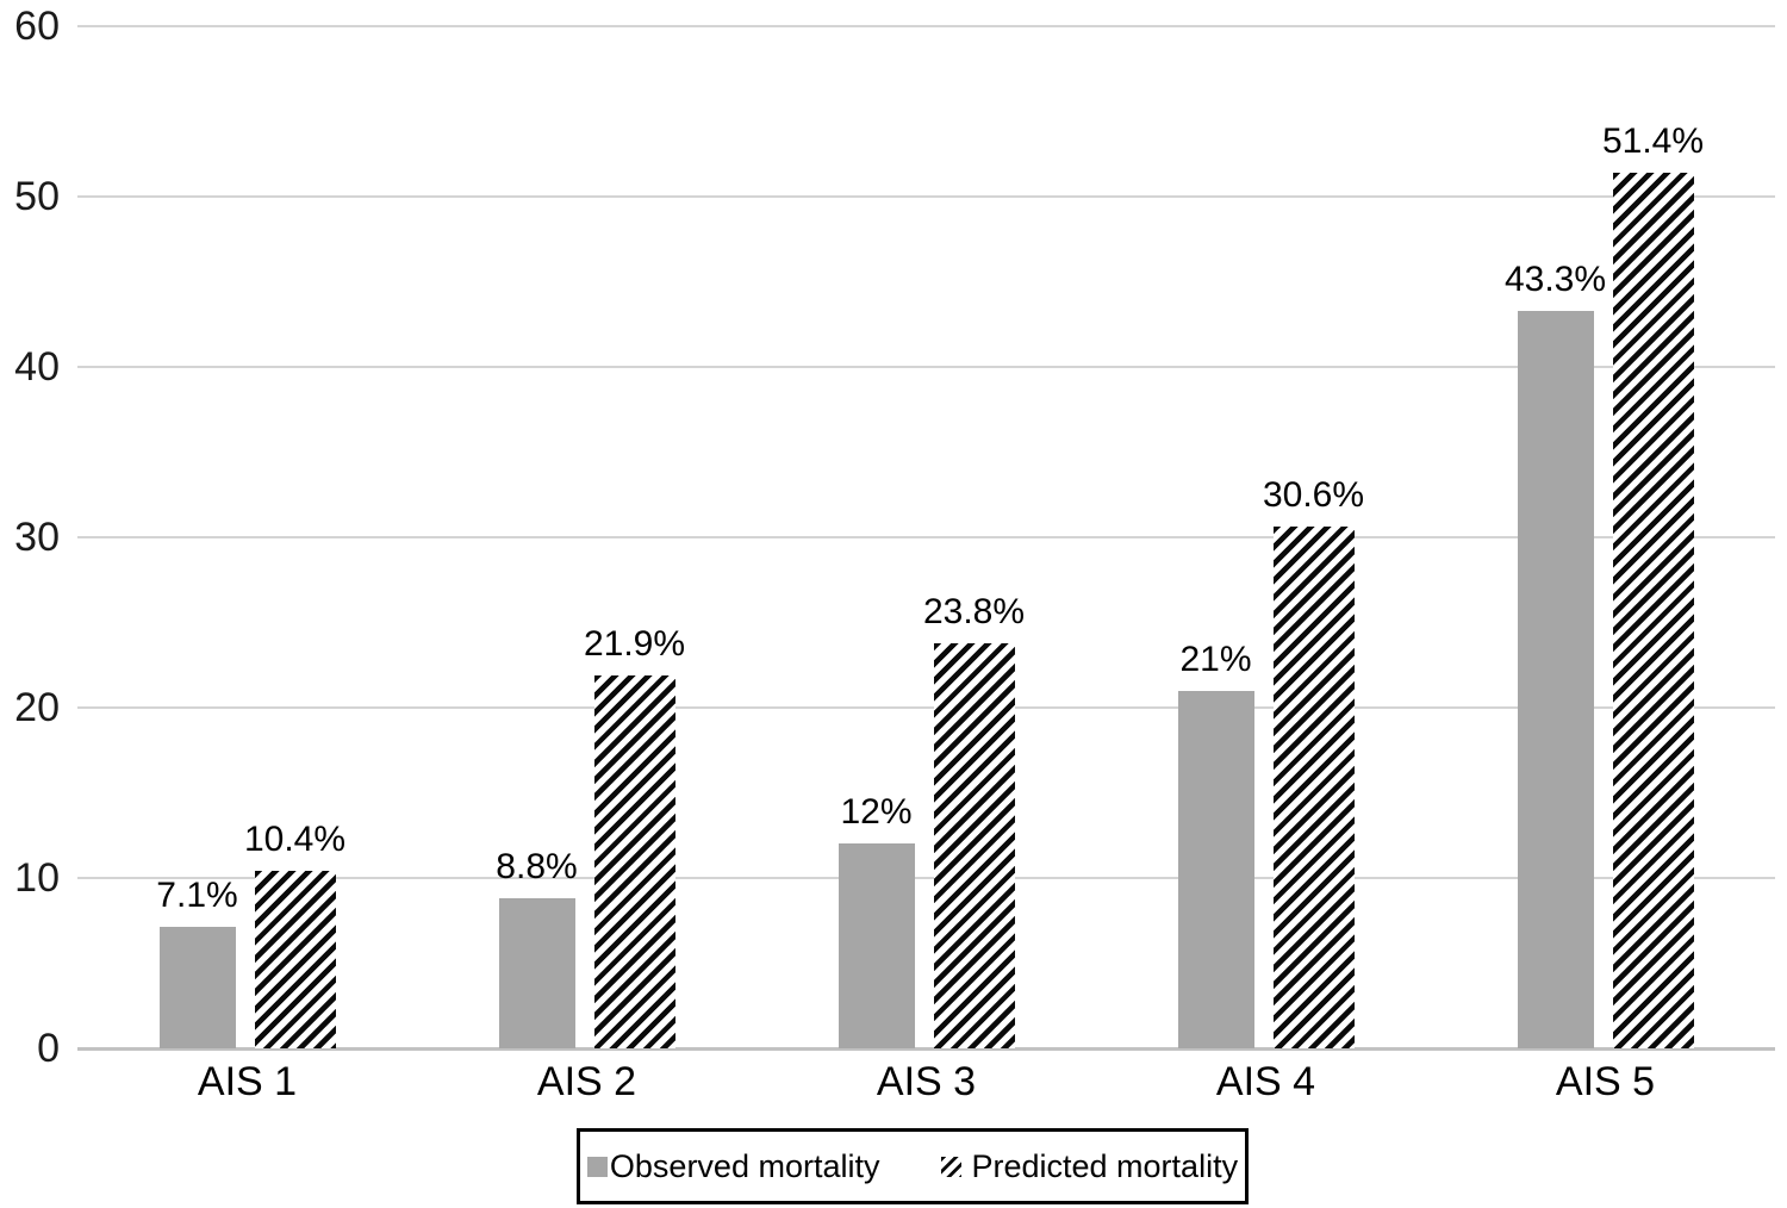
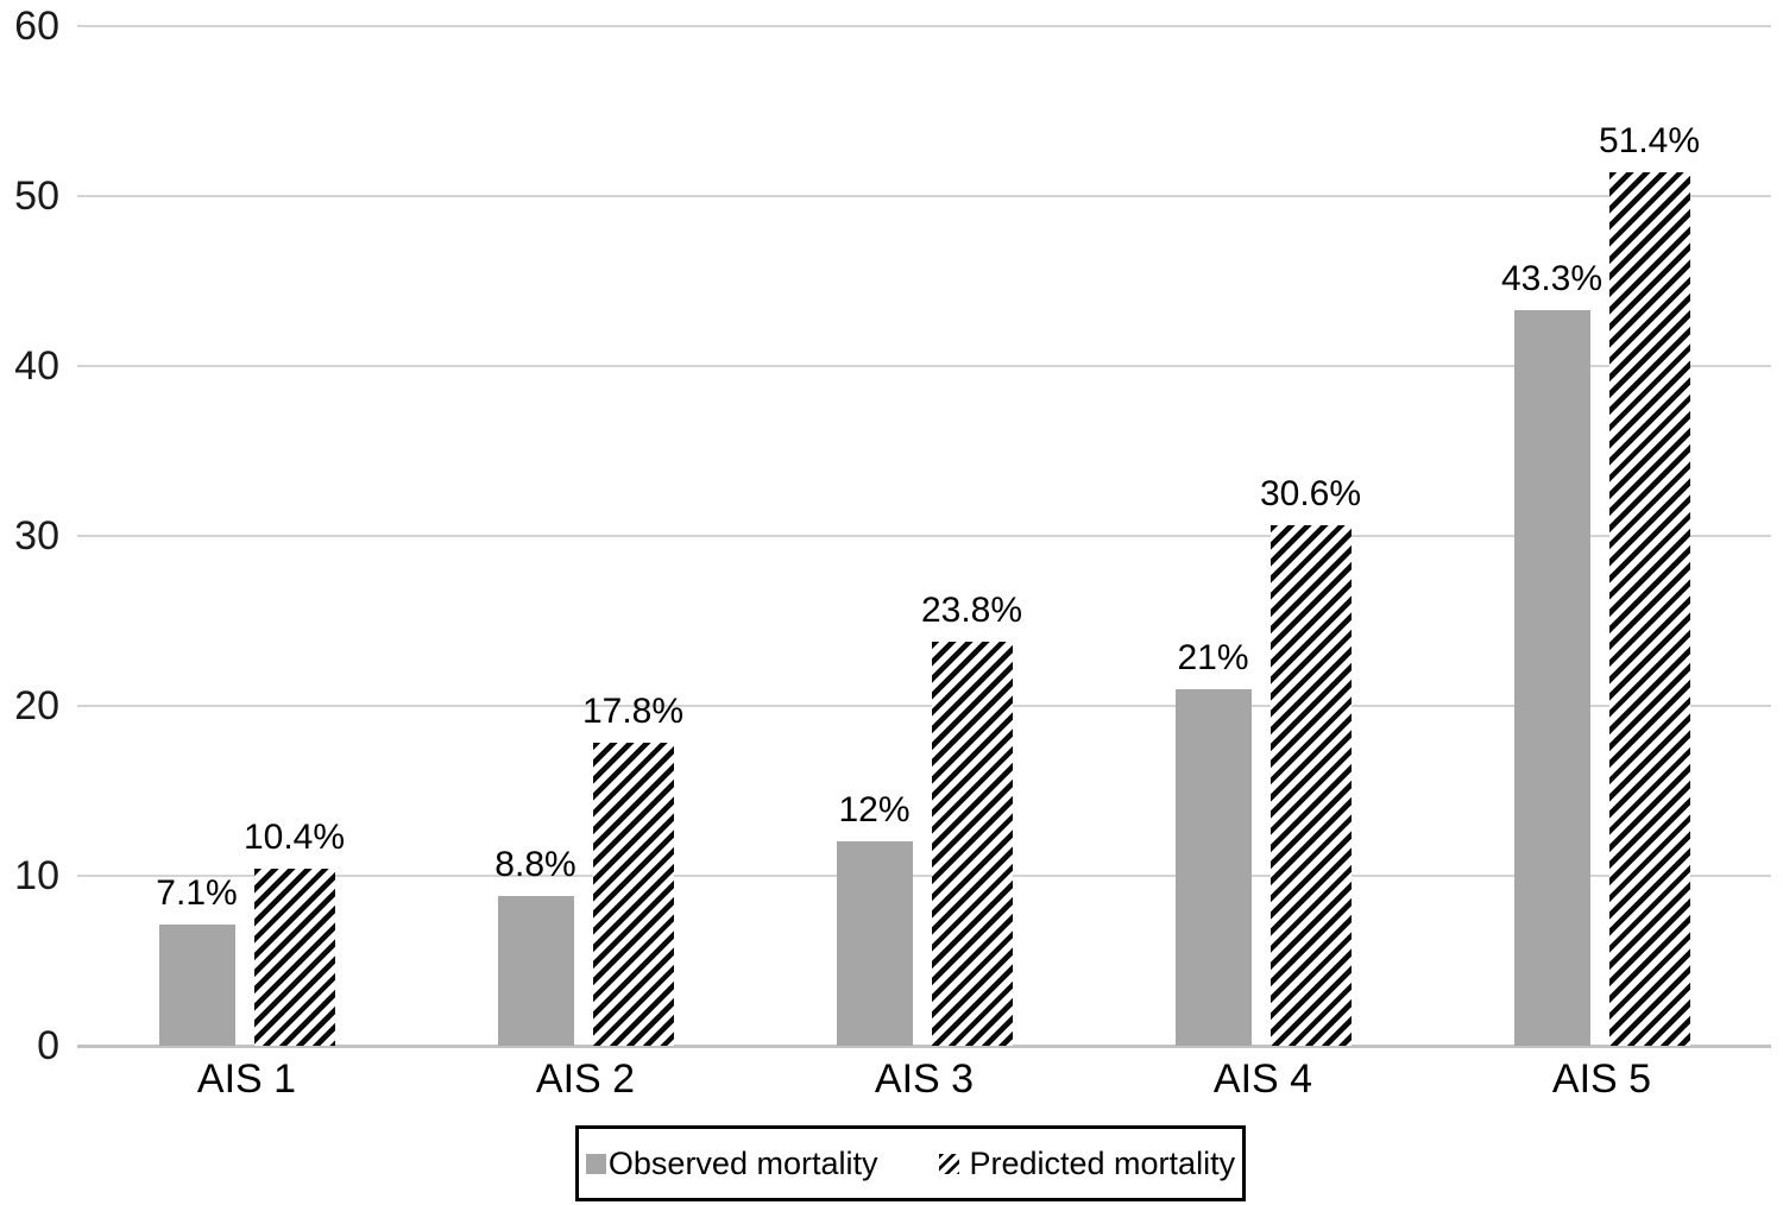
Predicted mortality/AIS 2: 21.9% -> 17.8%
